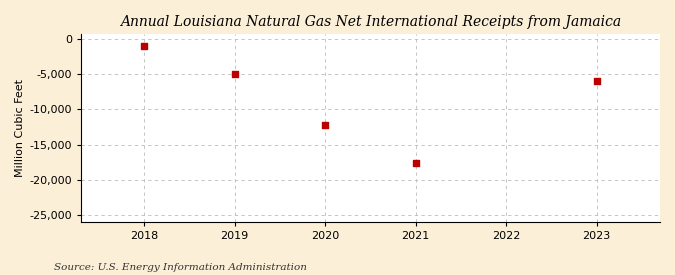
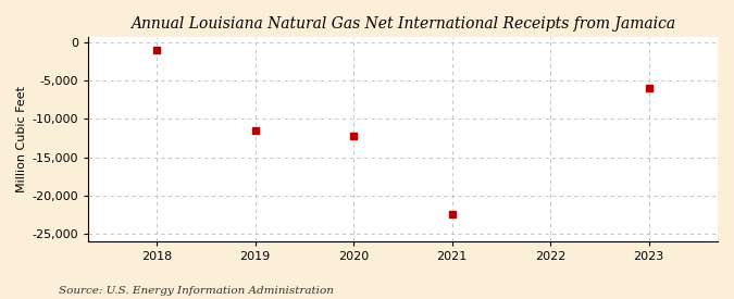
2019: -5,000 -> -11,500
2021: -17,600 -> -22,500
